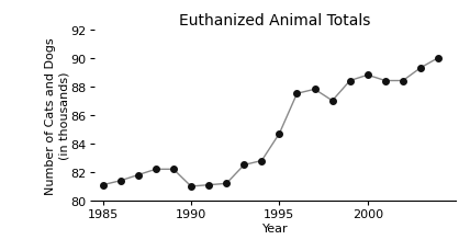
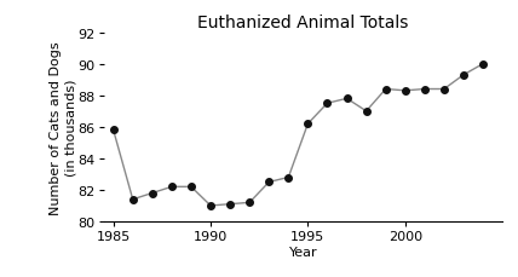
1985: 81.1 -> 85.8
1995: 84.7 -> 86.2
2000: 88.8 -> 88.3
